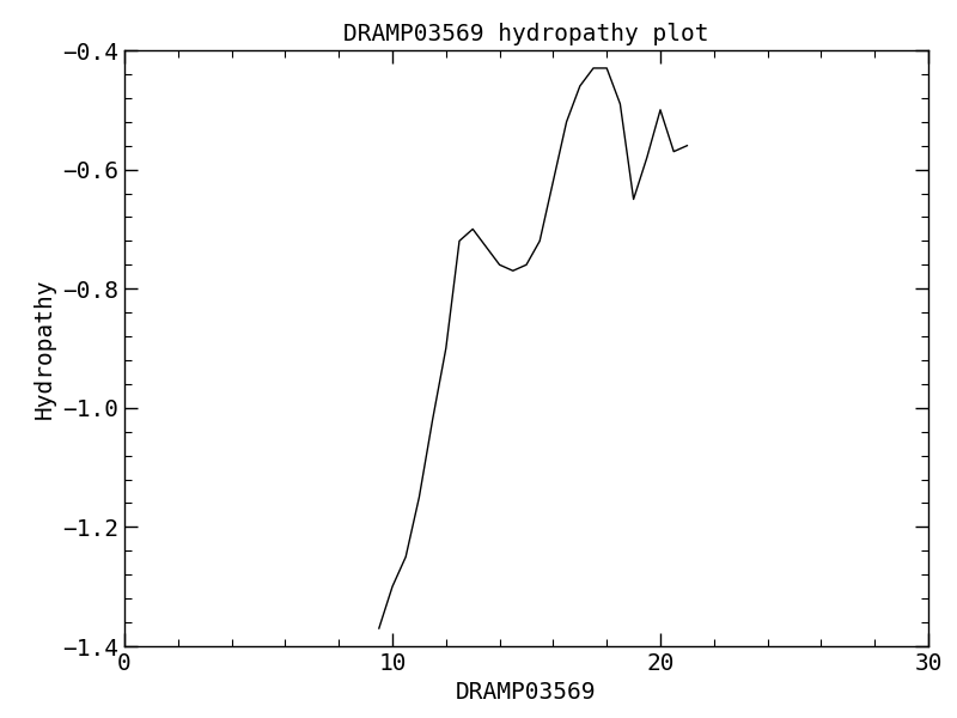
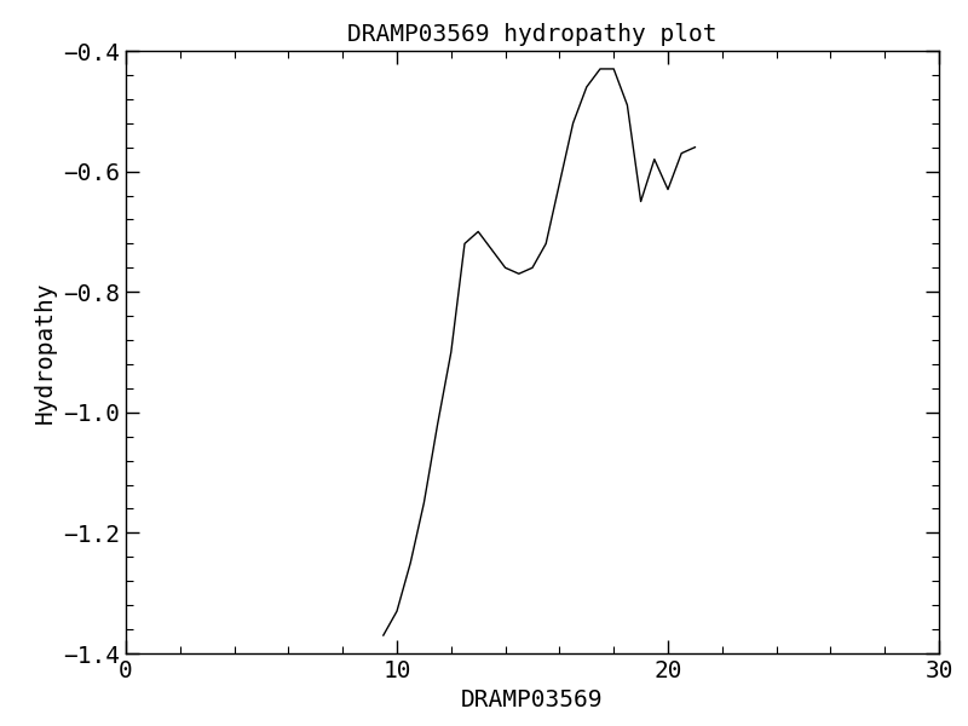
10: -1.30 -> -1.33
20: -0.50 -> -0.63
